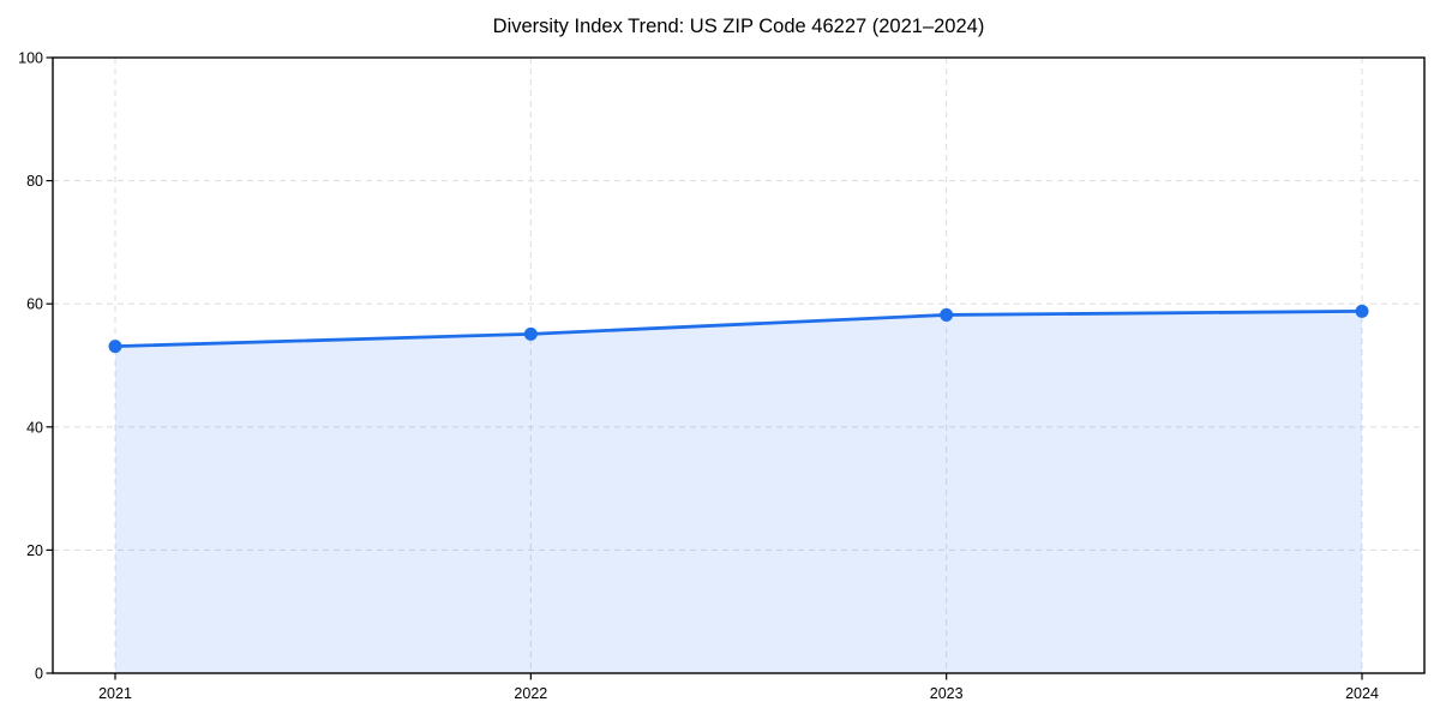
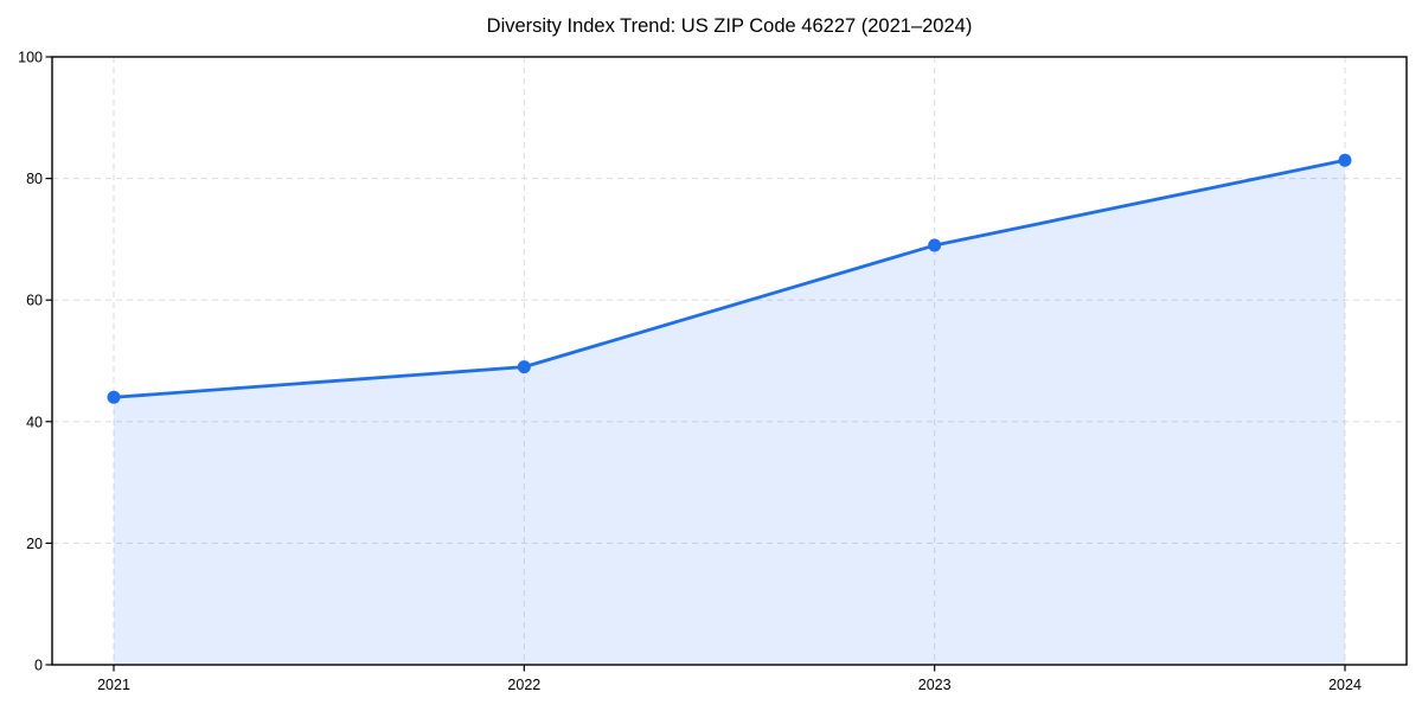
2021: 53 -> 44
2022: 55 -> 49
2023: 58 -> 69
2024: 59 -> 83
